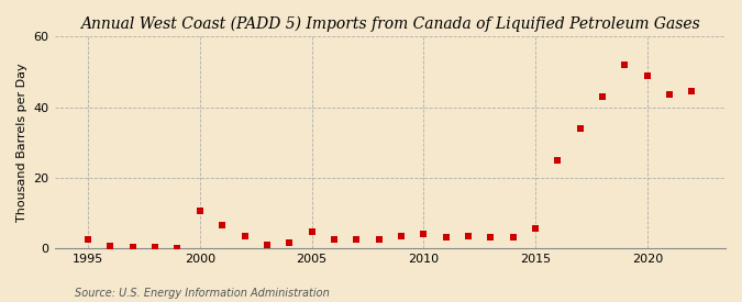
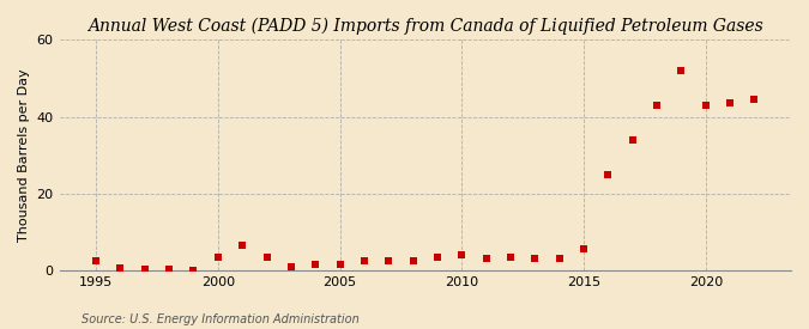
2000: 10.5 -> 3.5
2005: 4.5 -> 1.5
2020: 49.0 -> 43.0
